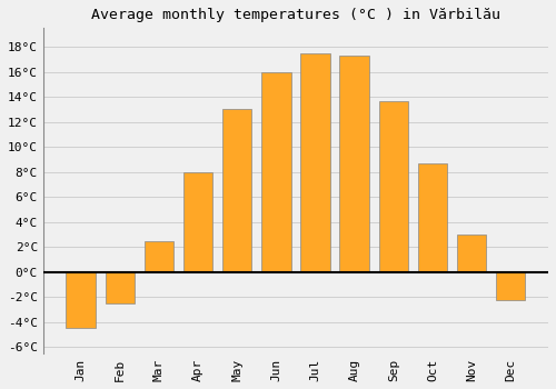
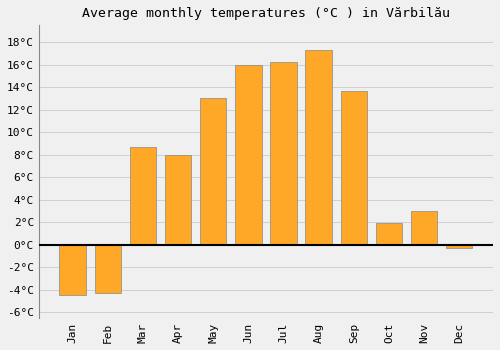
Feb: -2.5°C -> -4.3°C
Mar: 2.5°C -> 8.7°C
Jul: 17.5°C -> 16.2°C
Oct: 8.7°C -> 1.9°C
Dec: -2.2°C -> -0.3°C
